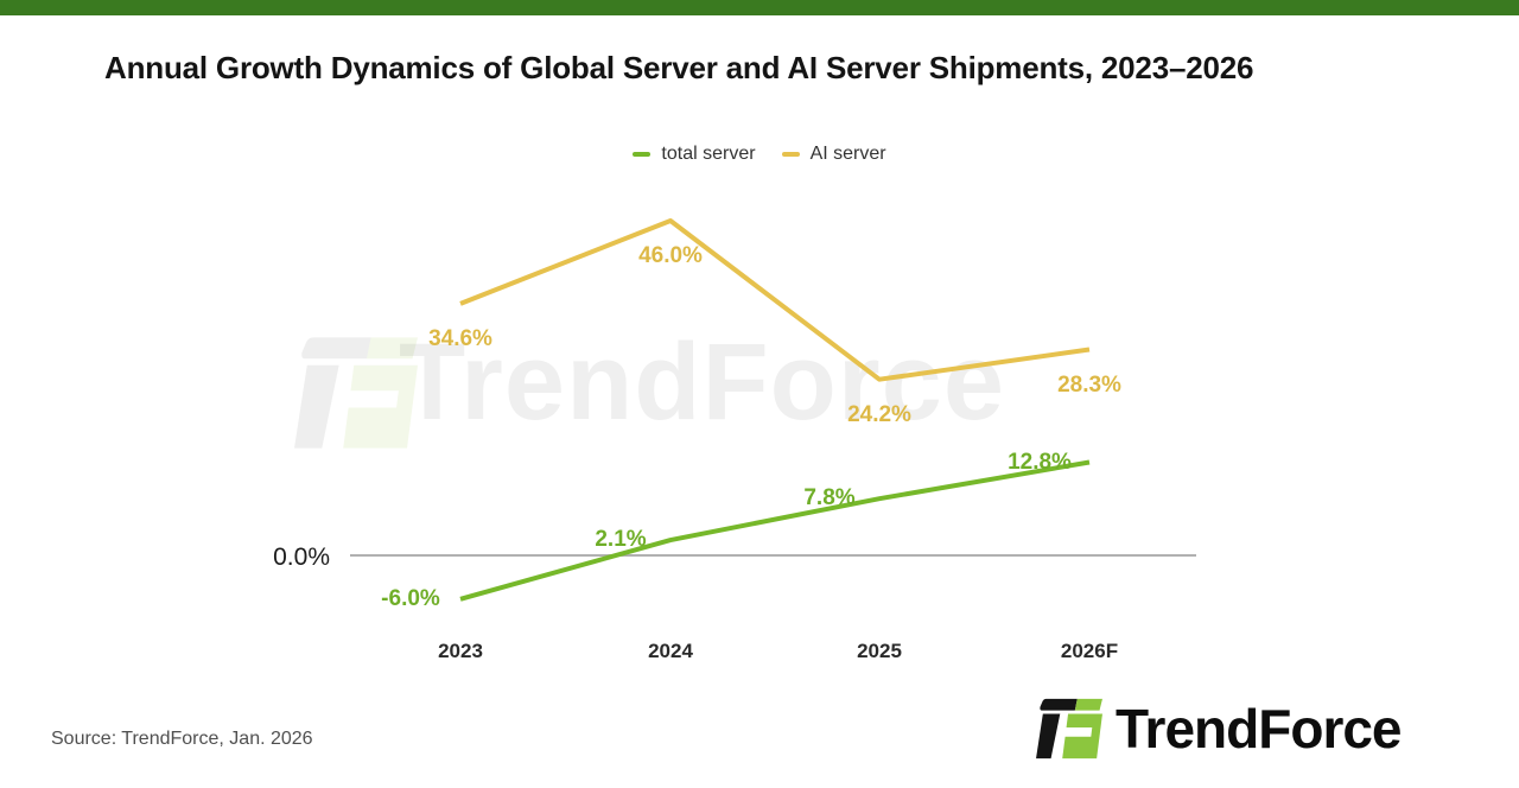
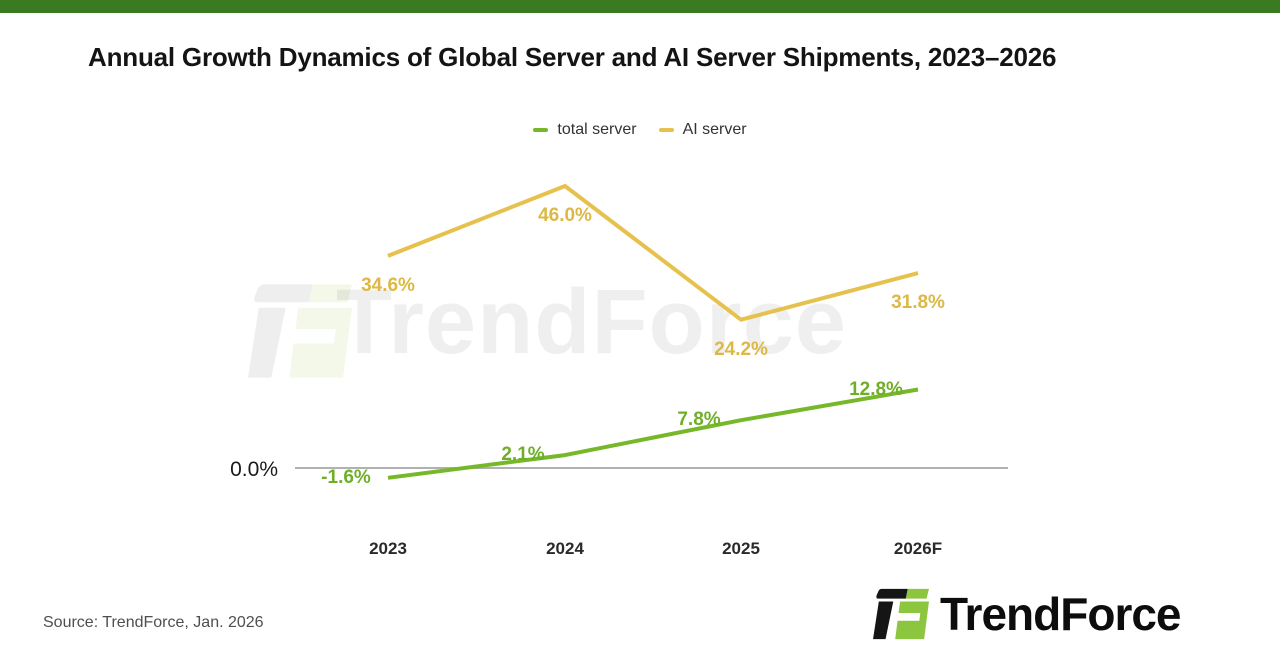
total server/2023: -6.0% -> -1.6%
AI server/2026F: 28.3% -> 31.8%
